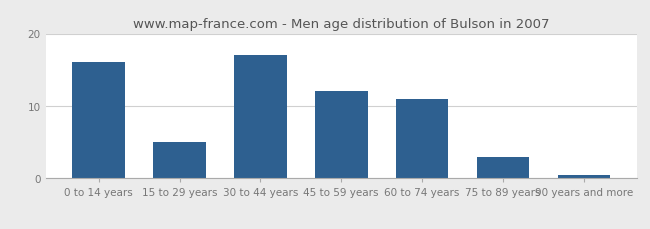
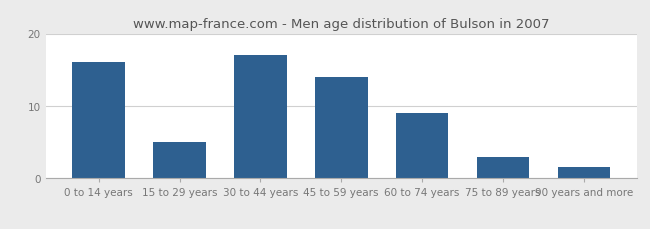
45 to 59 years: 12.0 -> 14.0
60 to 74 years: 11.0 -> 9.0
90 years and more: 0.5 -> 1.6
